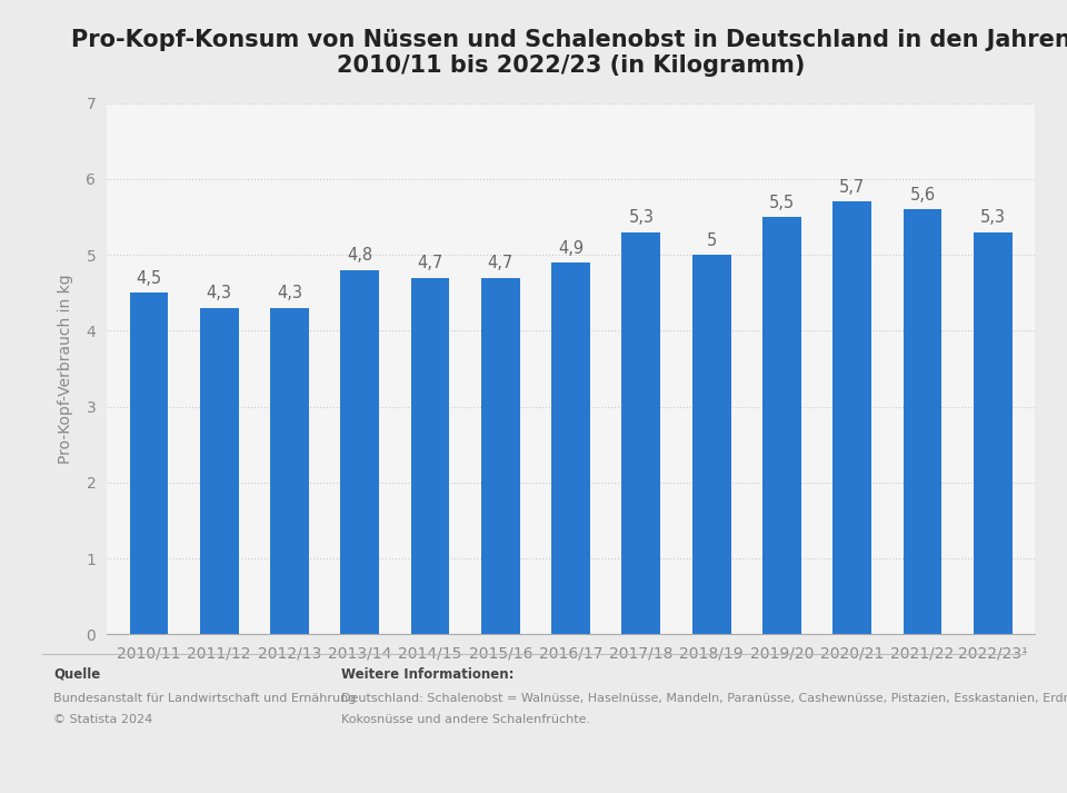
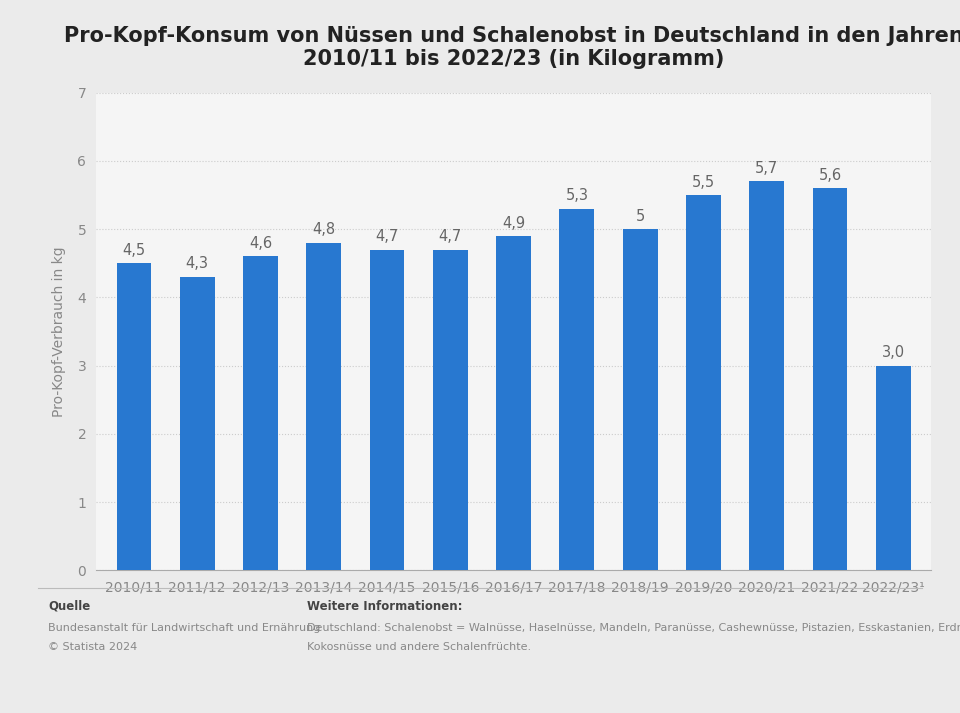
2012/13: 4,3 -> 4,6
2022/23¹: 5,3 -> 3,0
